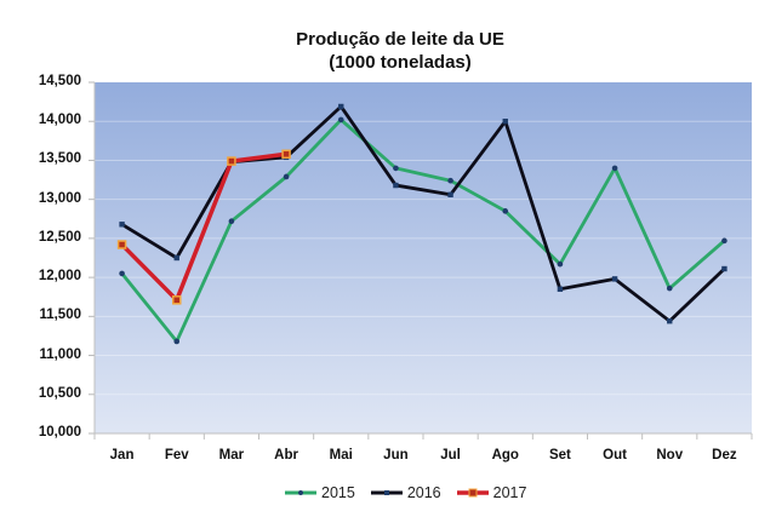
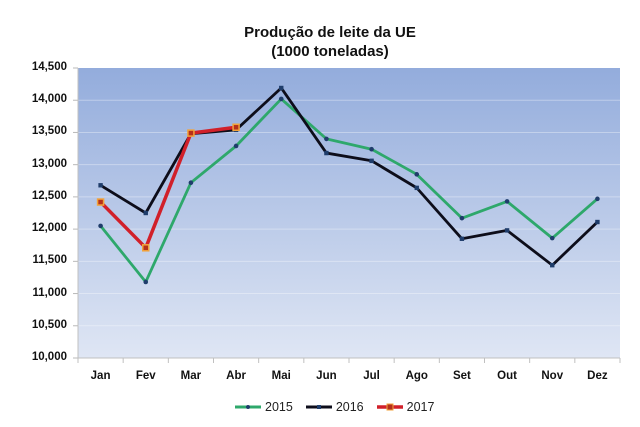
2016/Ago: 14000 -> 12600
2015/Out: 13400 -> 12400
